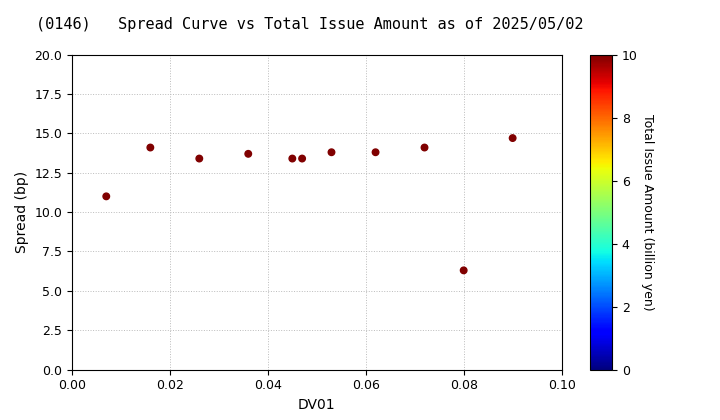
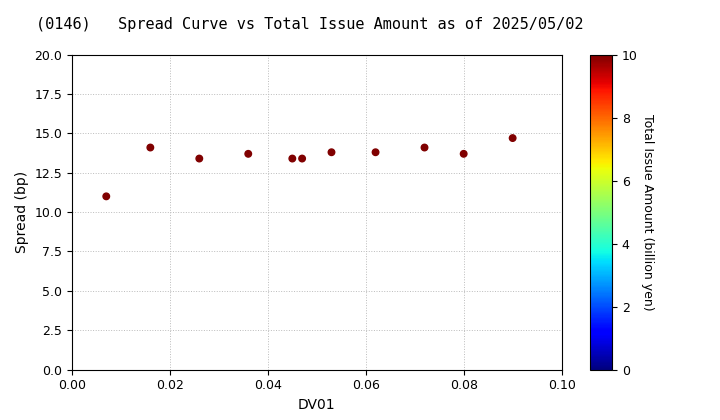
0.08: 6.3 -> 13.7
